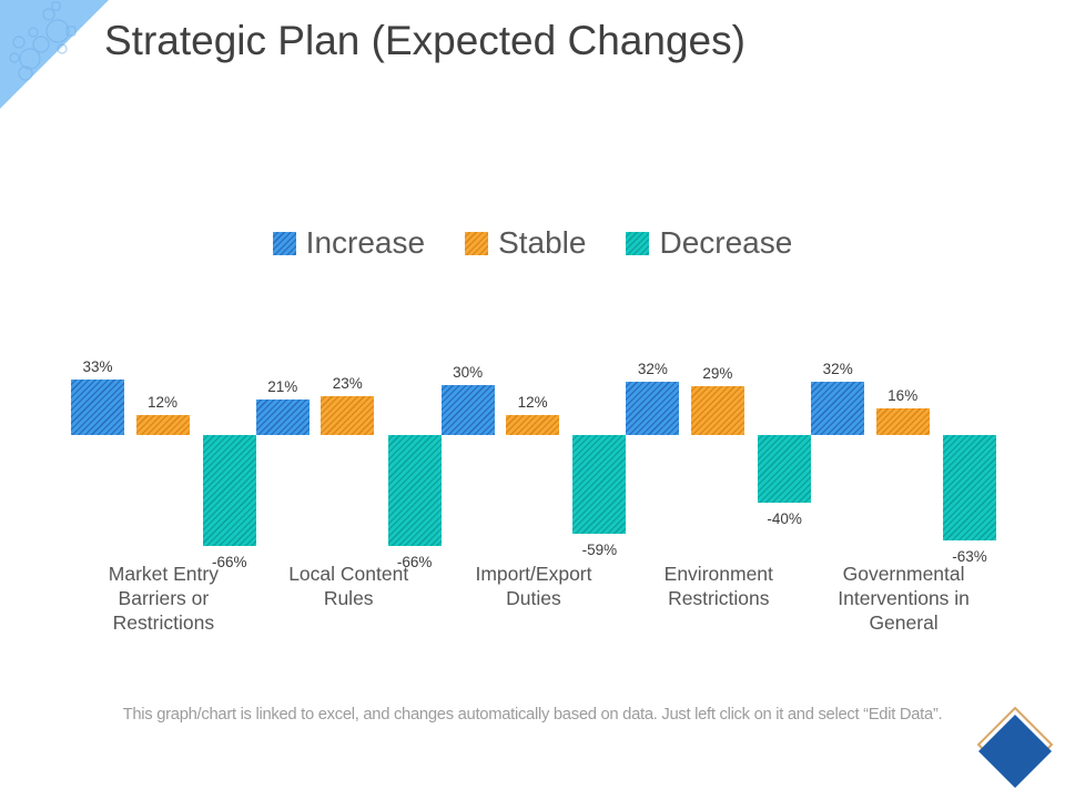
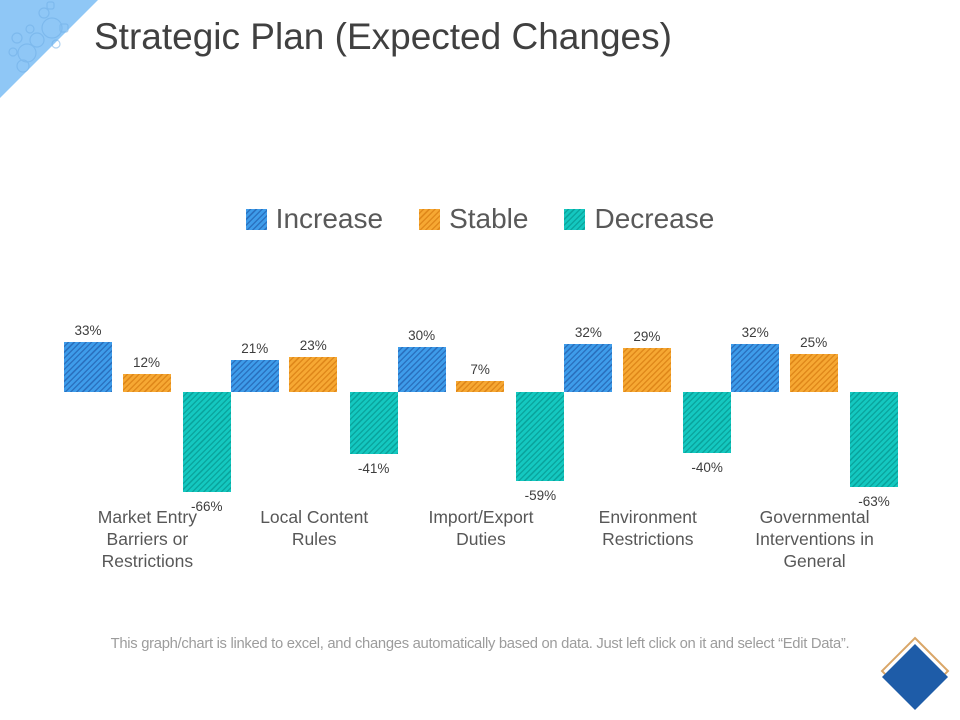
Decrease/Local Content Rules: -66% -> -41%
Stable/Import/Export Duties: 12% -> 7%
Stable/Governmental Interventions in General: 16% -> 25%
